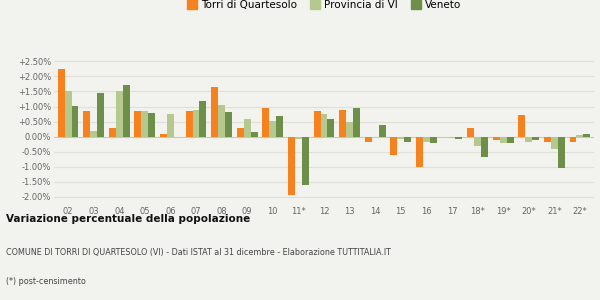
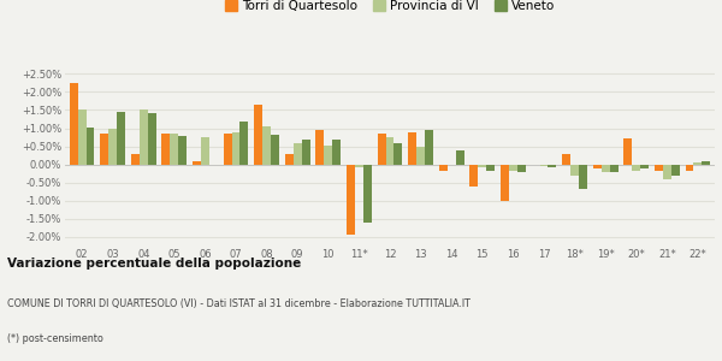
Provincia di VI/03: 0.20% -> 1.00%
Veneto/04: 1.70% -> 1.42%
Veneto/09: 0.15% -> 0.70%
Veneto/21*: -1.05% -> -0.30%
